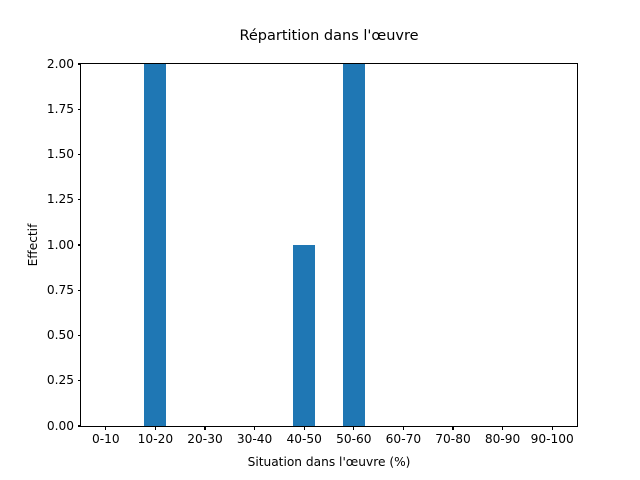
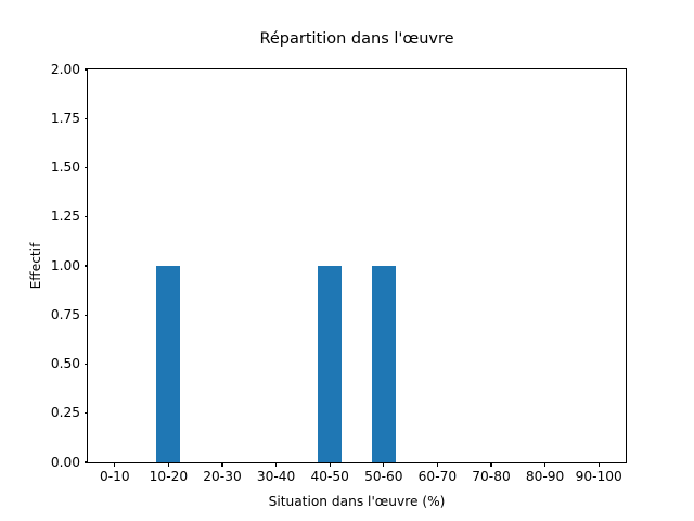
10-20: 2 -> 1
50-60: 2 -> 1
